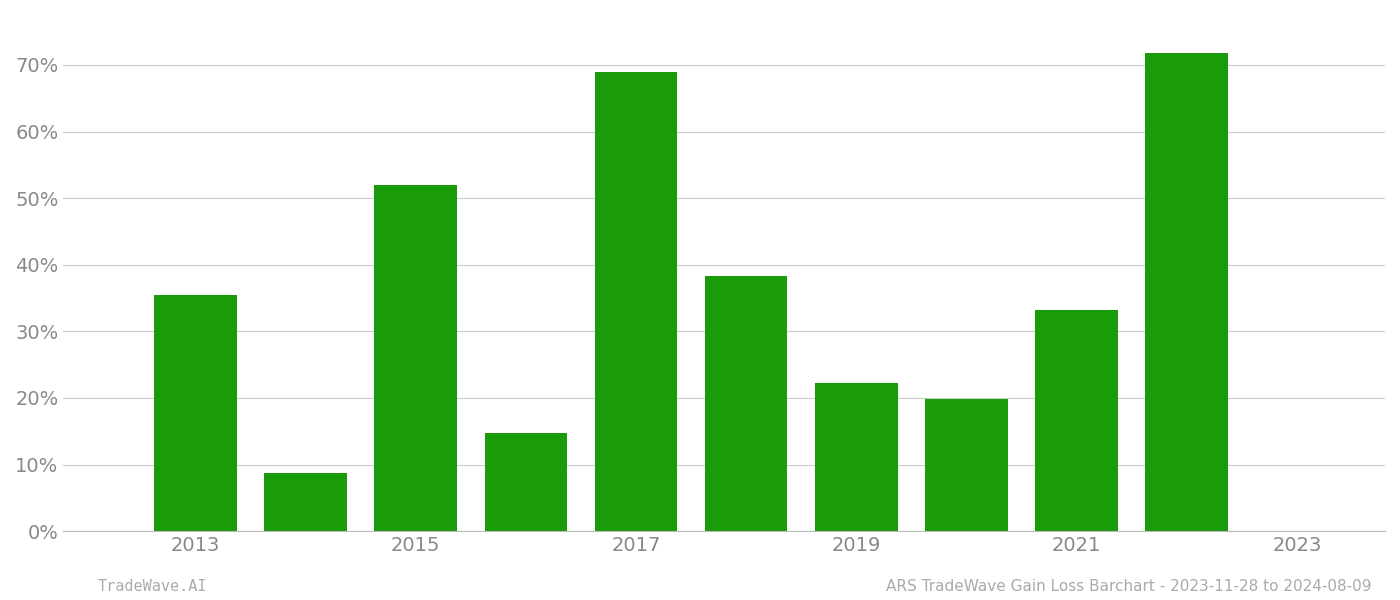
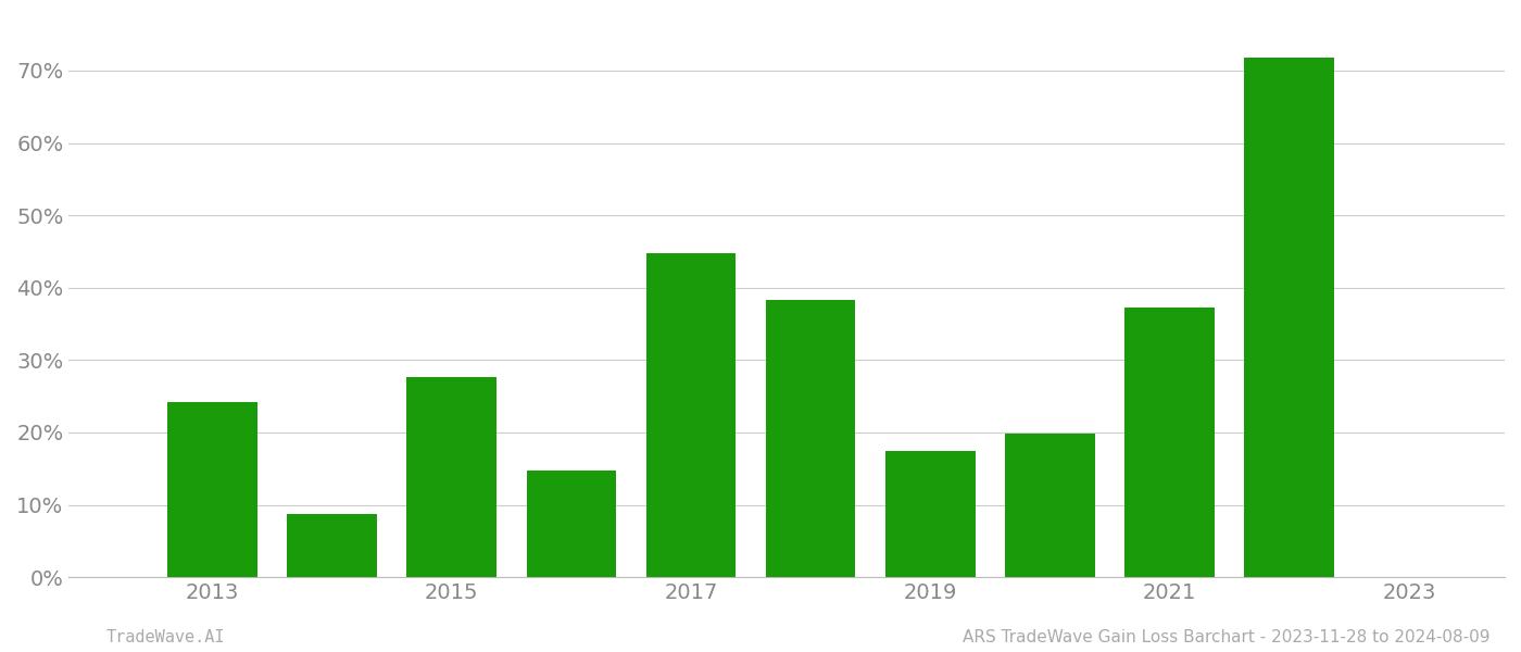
2013: 35.5% -> 24.2%
2015: 52.0% -> 27.6%
2017: 69.0% -> 44.8%
2019: 22.2% -> 17.4%
2021: 33.2% -> 37.2%
